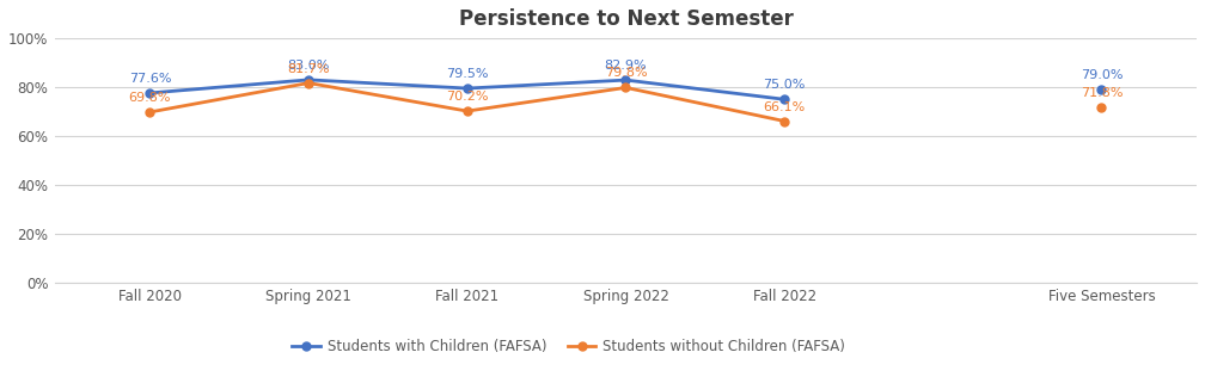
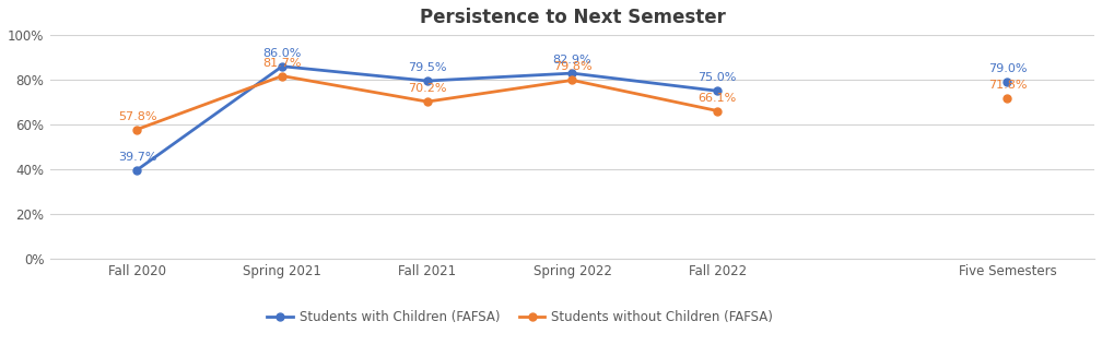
Students with Children (FAFSA)/Fall 2020: 77.6% -> 39.7%
Students without Children (FAFSA)/Fall 2020: 69.8% -> 57.8%
Students with Children (FAFSA)/Spring 2021: 83.0% -> 86.0%
